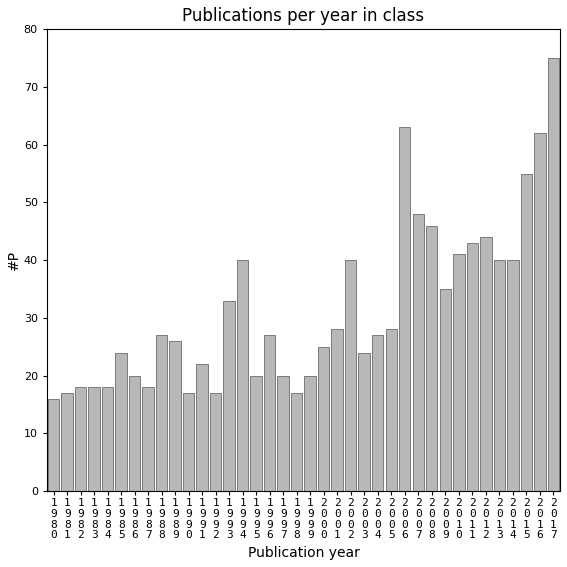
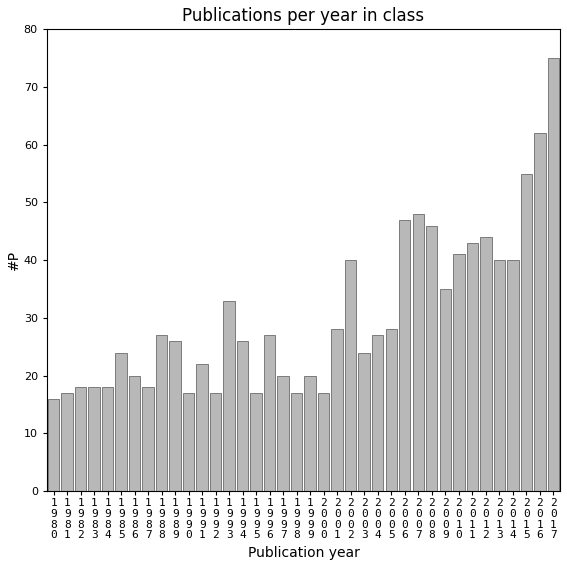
1 9 9 4: 40 -> 26
1 9 9 5: 20 -> 17
2 0 0 0: 25 -> 17
2 0 0 6: 63 -> 47
